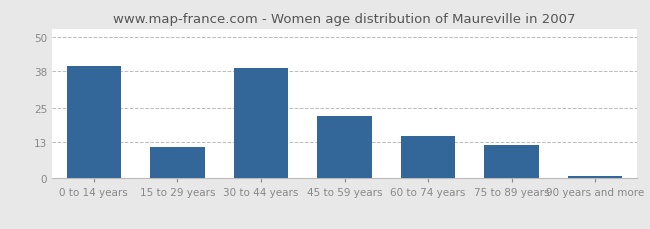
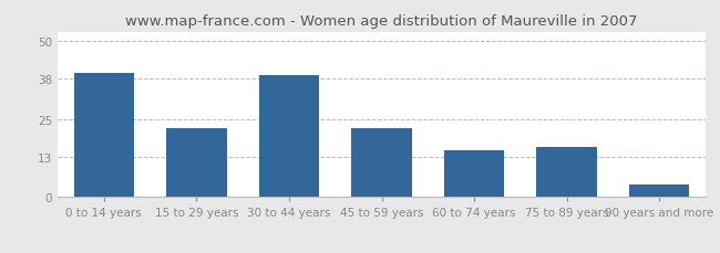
15 to 29 years: 11 -> 22
75 to 89 years: 12 -> 16
90 years and more: 1 -> 4
